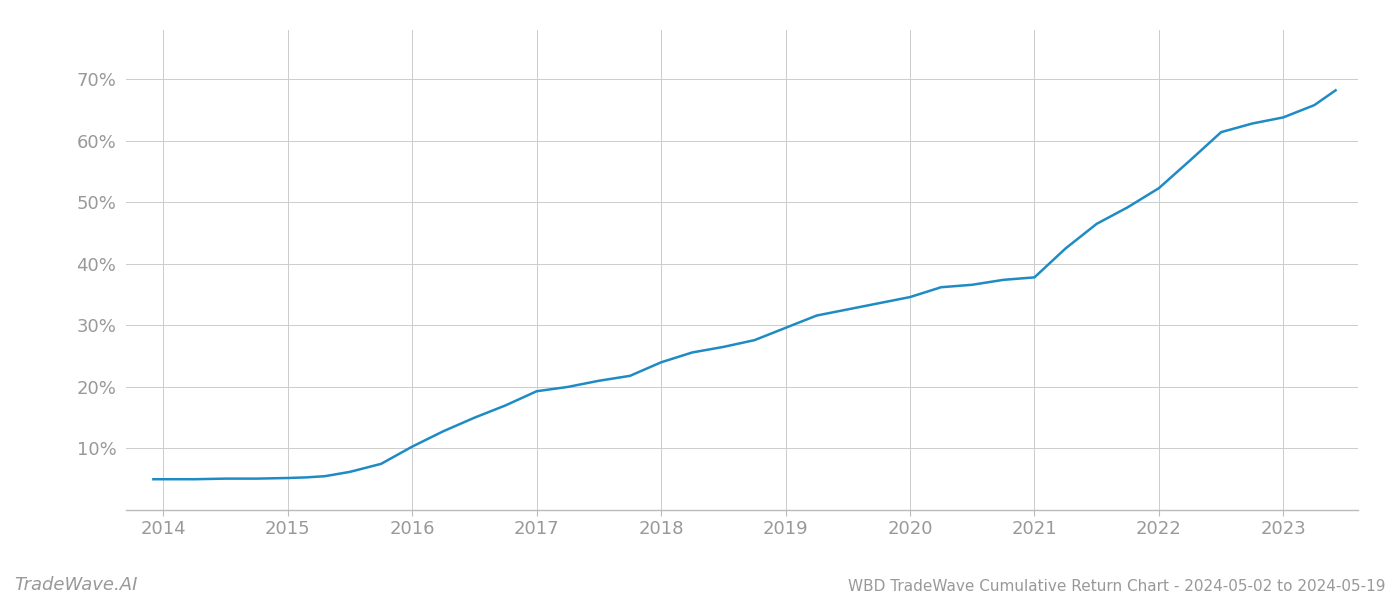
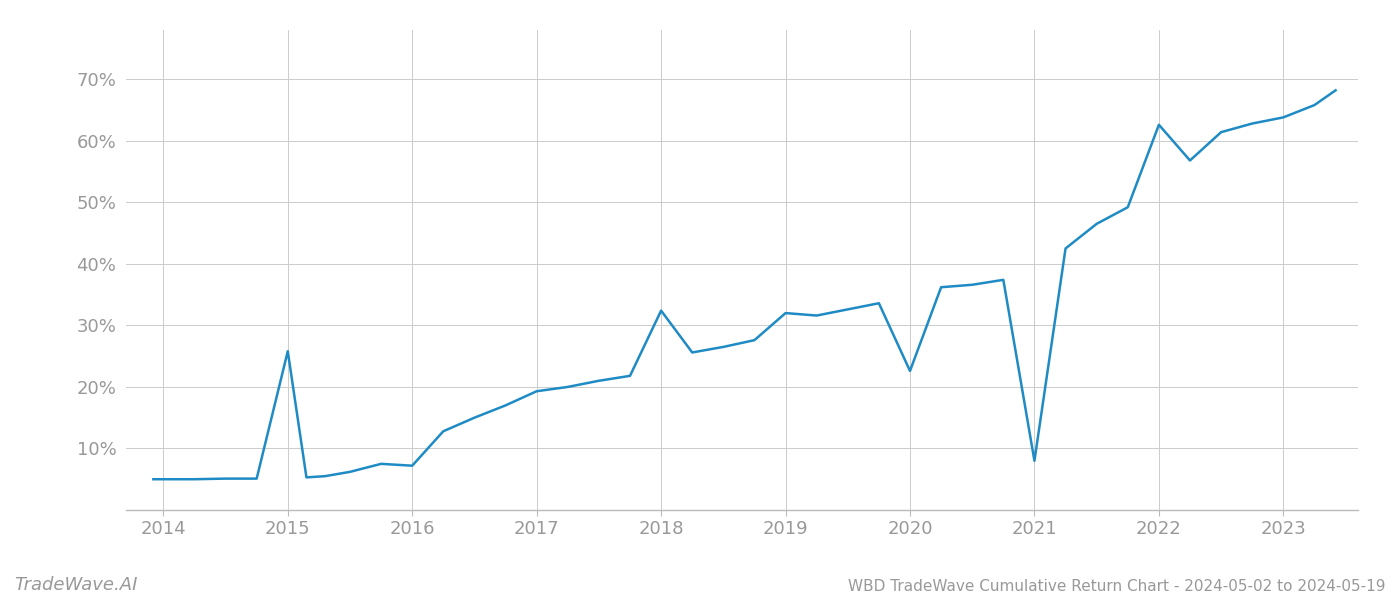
2015: 5.2% -> 25.8%
2016: 10.3% -> 7.2%
2018: 24.0% -> 32.4%
2019: 29.6% -> 32.0%
2020: 34.6% -> 22.6%
2021: 37.8% -> 8.0%
2022: 52.3% -> 62.6%
